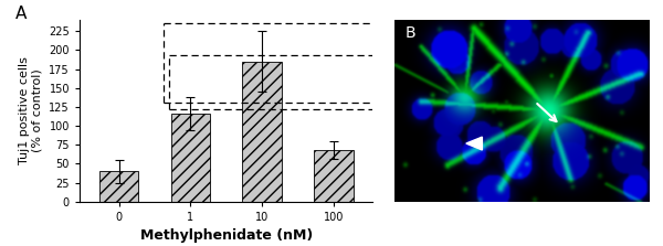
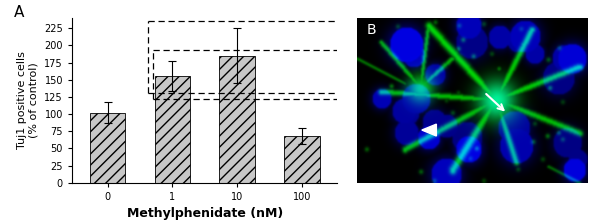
0: 40 -> 102
1: 116 -> 155
